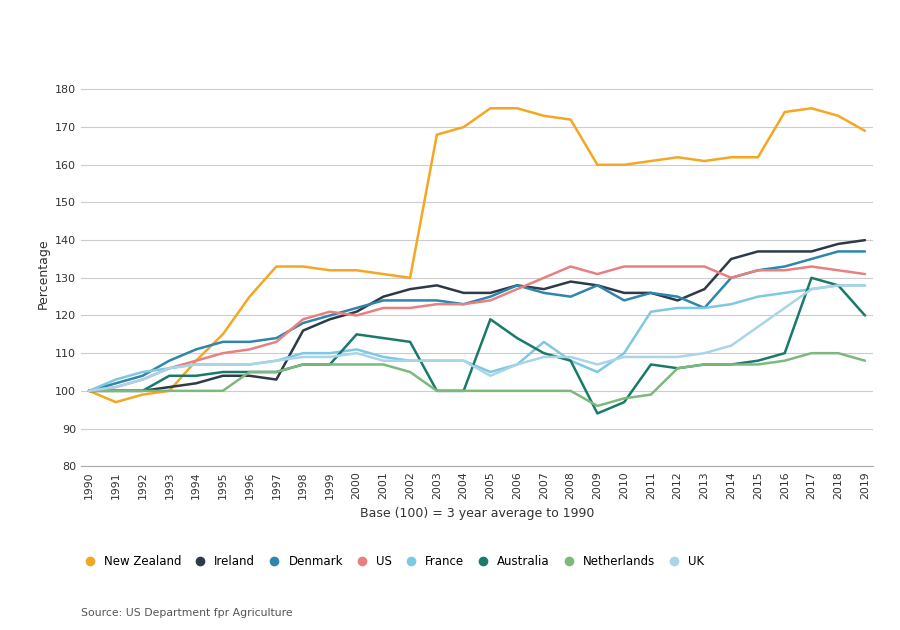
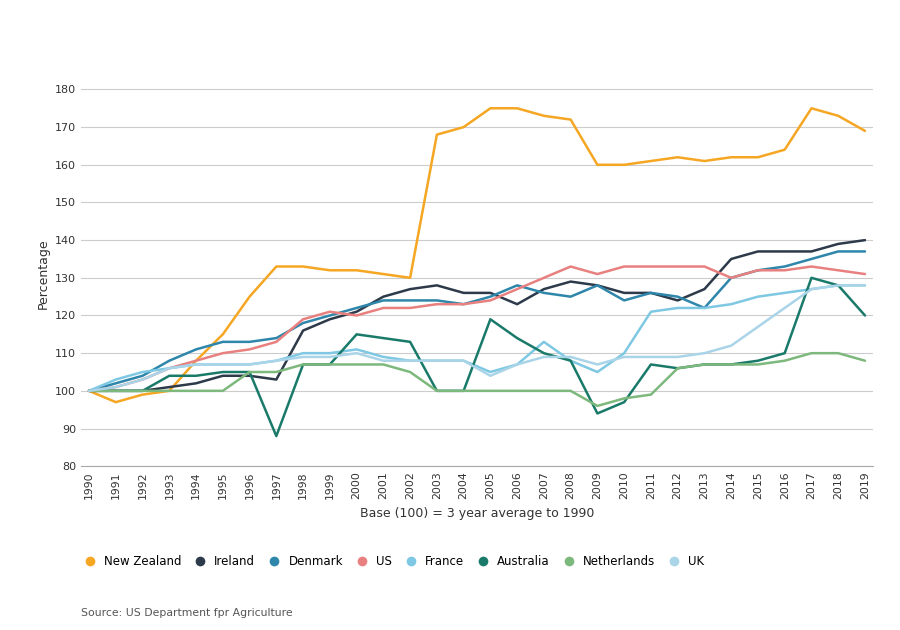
Australia/1997: 105 -> 88
Ireland/2006: 128 -> 123
New Zealand/2016: 174 -> 164
